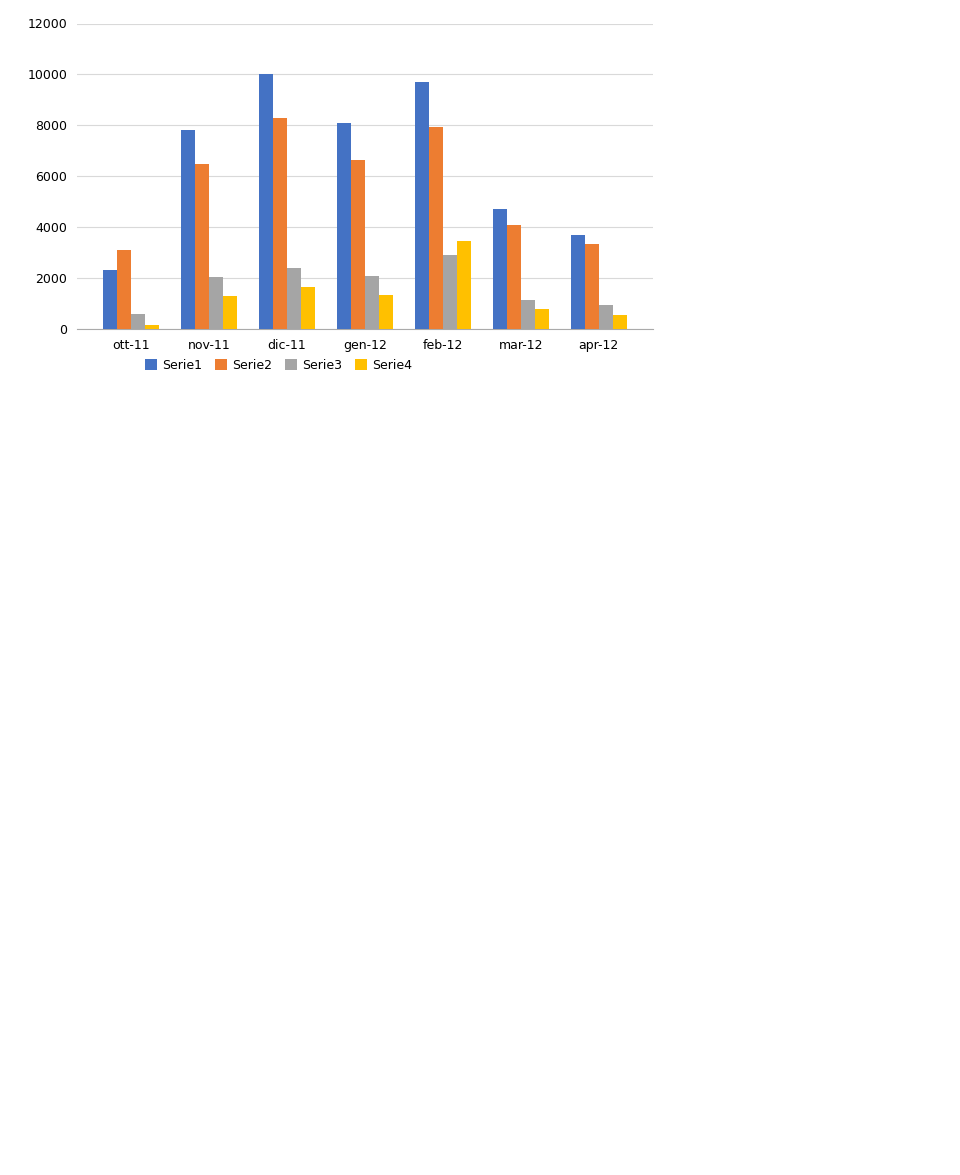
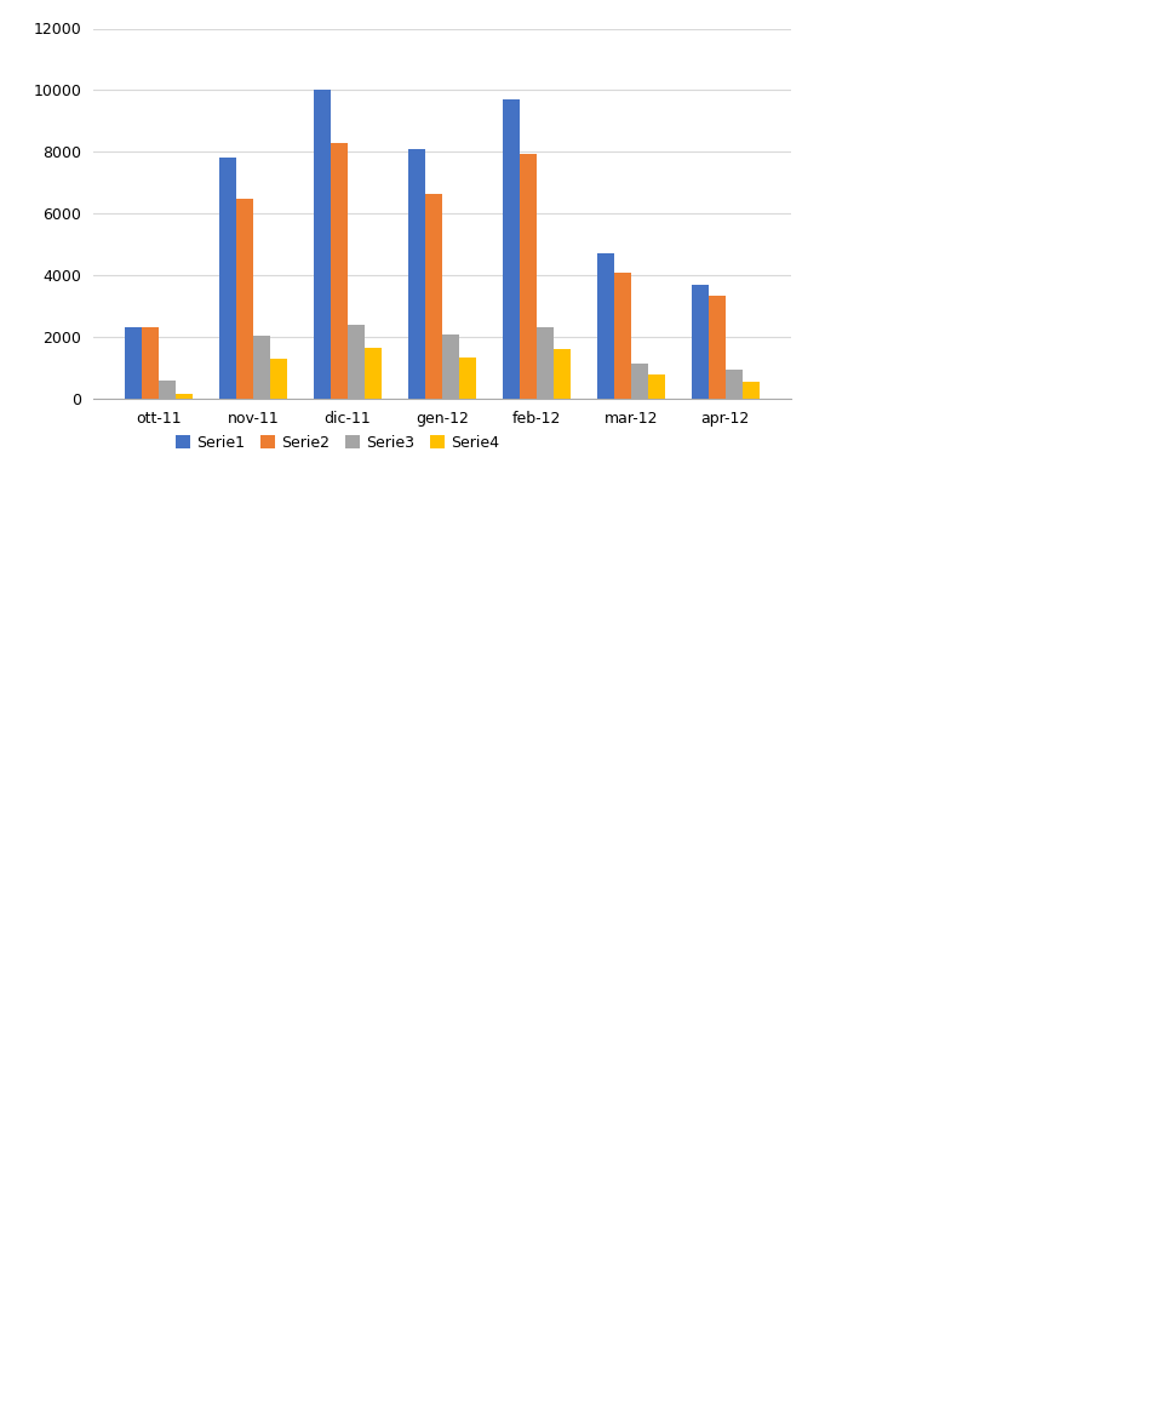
Serie2/ott-11: 3100 -> 2300
Serie3/feb-12: 2900 -> 2300
Serie4/feb-12: 3450 -> 1600
